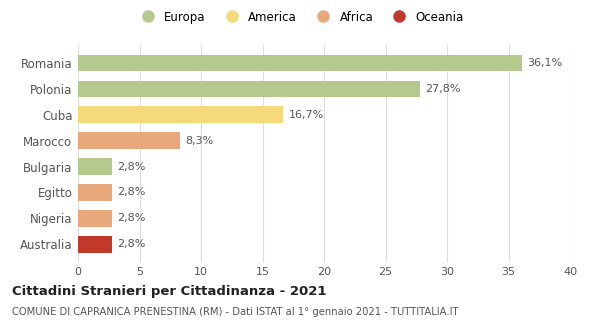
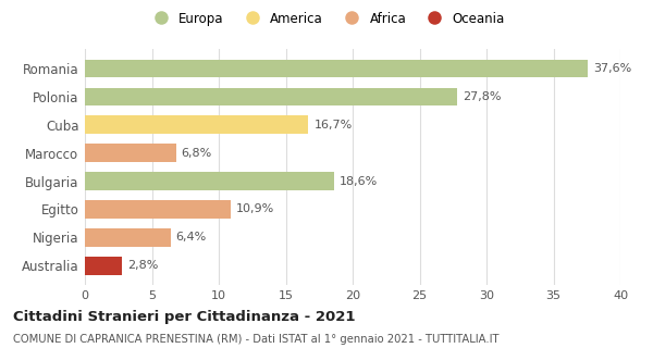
Romania: 36,1% -> 37,6%
Marocco: 8,3% -> 6,8%
Bulgaria: 2,8% -> 18,6%
Egitto: 2,8% -> 10,9%
Nigeria: 2,8% -> 6,4%
